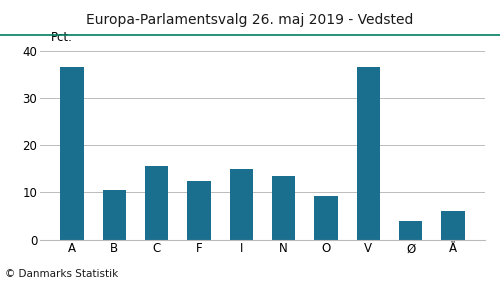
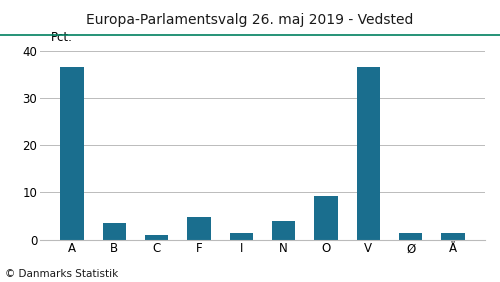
B: 10.5 -> 3.5
C: 15.5 -> 1.0
F: 12.5 -> 4.8
I: 15.0 -> 1.5
N: 13.5 -> 4.0
Ø: 4.0 -> 1.5
Å: 6.0 -> 1.5
